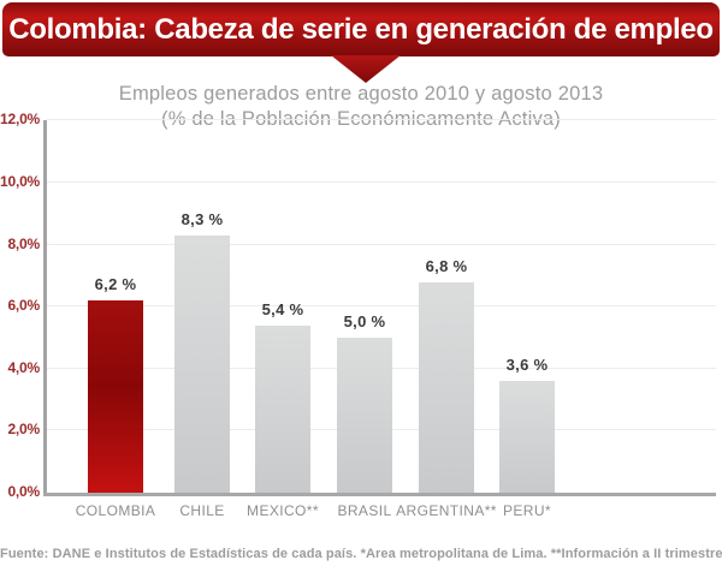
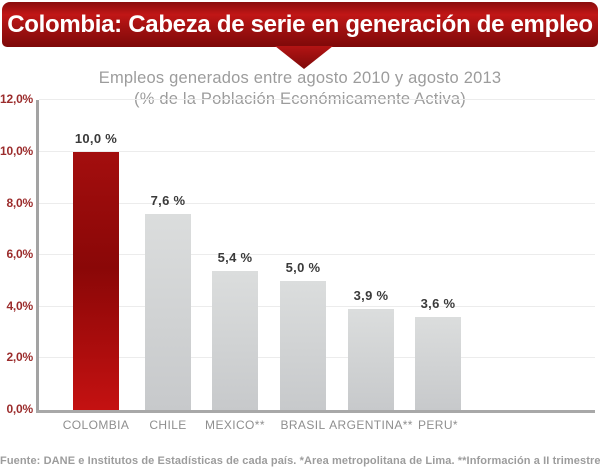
COLOMBIA: 6,2 -> 10,0
CHILE: 8,3 -> 7,6
ARGENTINA**: 6,8 -> 3,9
